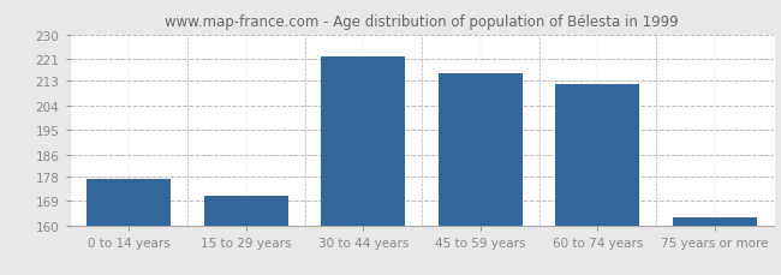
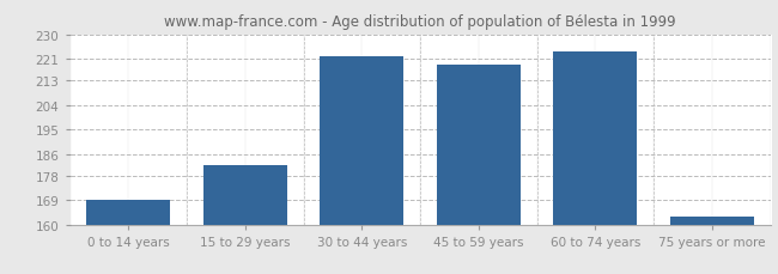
0 to 14 years: 177 -> 169
15 to 29 years: 171 -> 182
45 to 59 years: 216 -> 219
60 to 74 years: 212 -> 224
